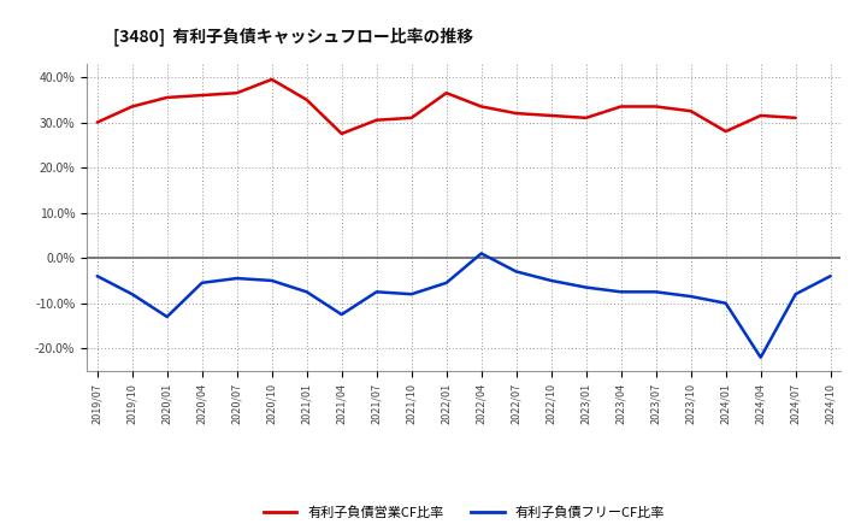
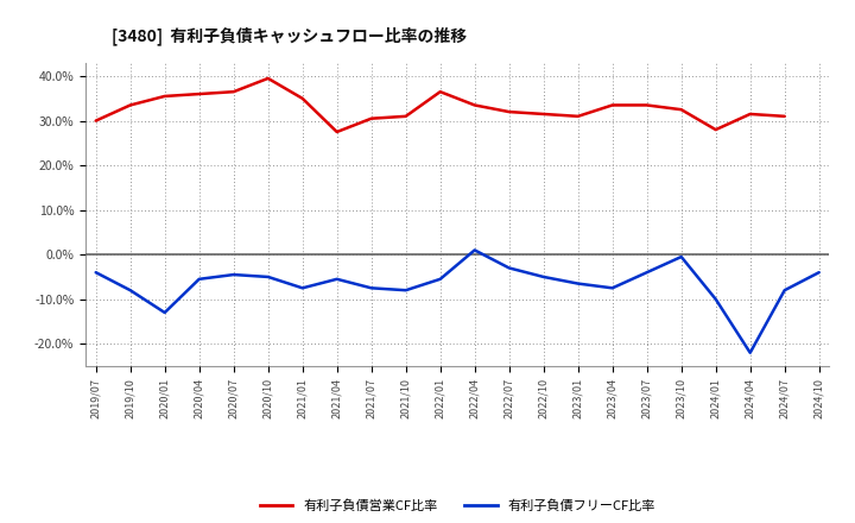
有利子負債フリーCF比率/2021/04: -12.5% -> -5.5%
有利子負債フリーCF比率/2023/07: -7.5% -> -4.0%
有利子負債フリーCF比率/2023/10: -8.5% -> -0.5%
